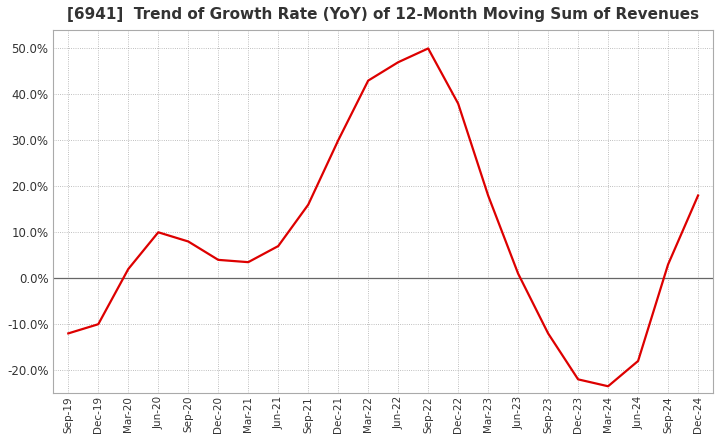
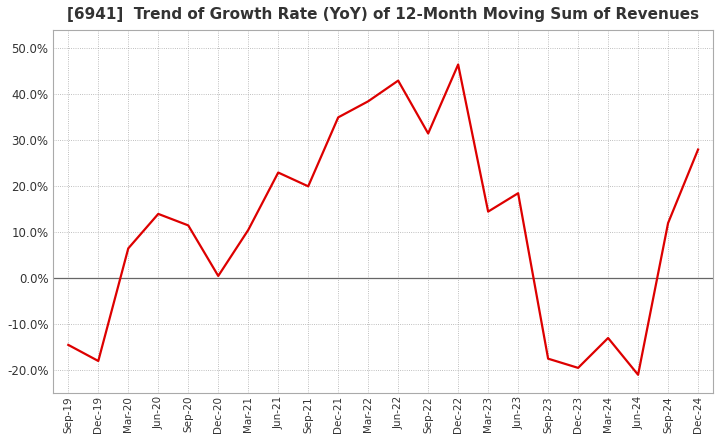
Sep-19: -12.0% -> -14.5%
Dec-19: -10.0% -> -18.0%
Mar-20: 2.0% -> 6.5%
Jun-20: 10.0% -> 14.0%
Sep-20: 8.0% -> 11.5%
Dec-20: 4.0% -> 0.5%
Mar-21: 3.5% -> 10.5%
Jun-21: 7.0% -> 23.0%
Sep-21: 16.0% -> 20.0%
Dec-21: 30.0% -> 35.0%
Mar-22: 43.0% -> 38.5%
Jun-22: 47.0% -> 43.0%
Sep-22: 50.0% -> 31.5%
Dec-22: 38.0% -> 46.5%
Mar-23: 18.0% -> 14.5%
Jun-23: 1.0% -> 18.5%
Sep-23: -12.0% -> -17.5%
Dec-23: -22.0% -> -19.5%
Mar-24: -23.5% -> -13.0%
Jun-24: -18.0% -> -21.0%
Sep-24: 3.0% -> 12.0%
Dec-24: 18.0% -> 28.0%
